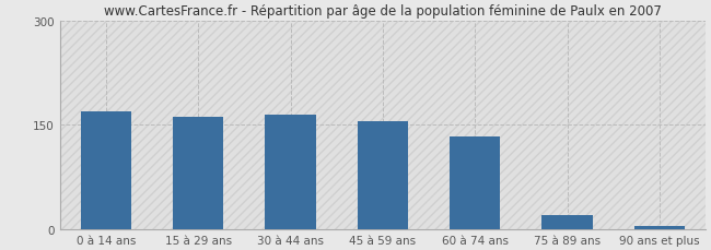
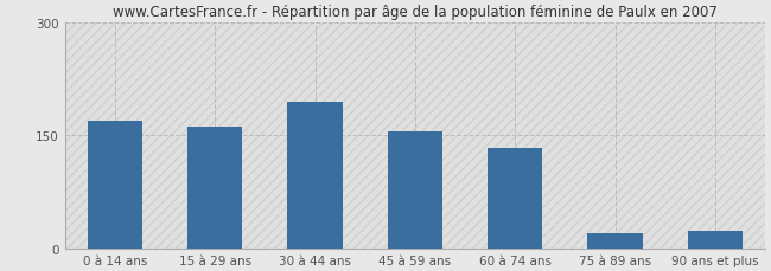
30 à 44 ans: 165 -> 194
90 ans et plus: 5 -> 24
